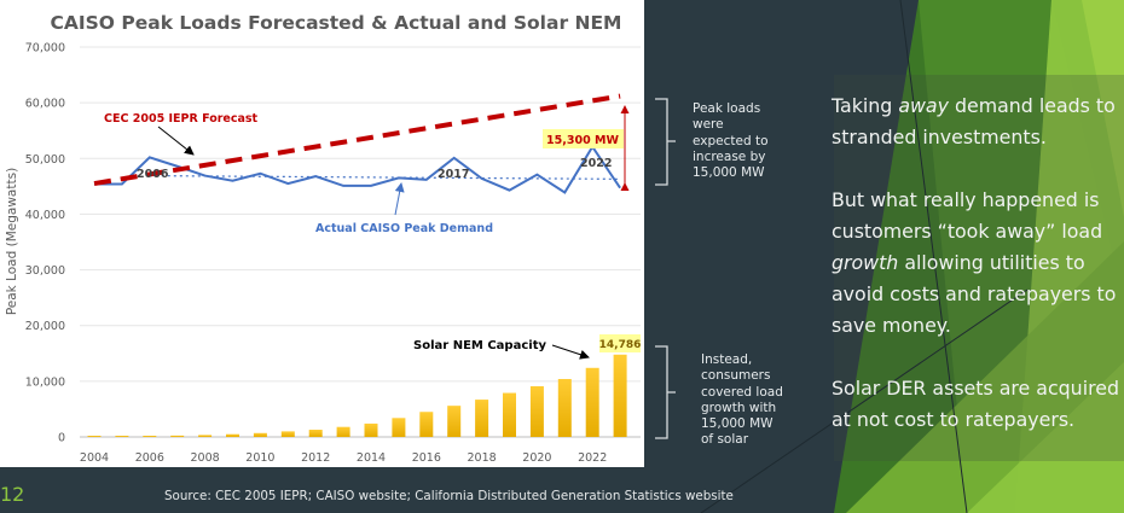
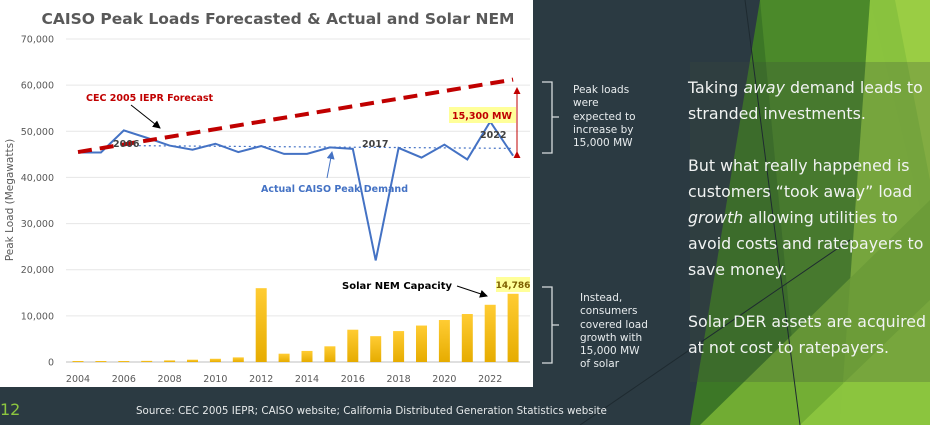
Solar NEM Capacity/2012: 1000 -> 16000
Solar NEM Capacity/2016: 4000 -> 7000
Actual CAISO Peak Demand/2017: 50000 -> 22000
